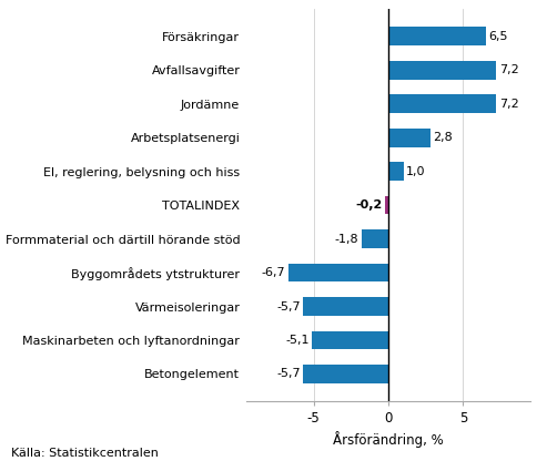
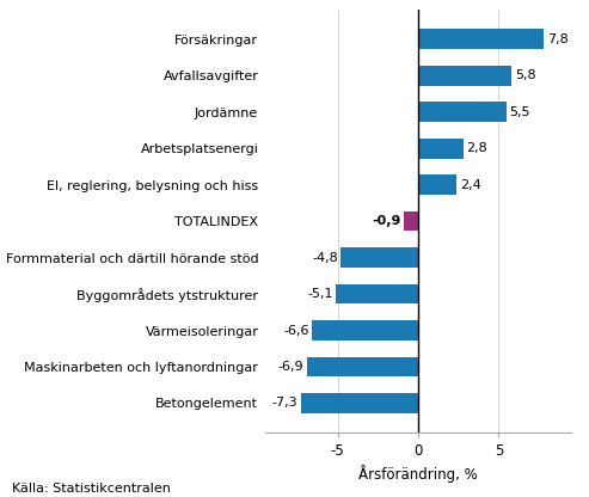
Försäkringar: 6,5 -> 7,8
Avfallsavgifter: 7,2 -> 5,8
Jordämne: 7,2 -> 5,5
El, reglering, belysning och hiss: 1,0 -> 2,4
TOTALINDEX: -0,2 -> -0,9
Formmaterial och därtill hörande stöd: -1,8 -> -4,8
Byggområdets ytstrukturer: -6,7 -> -5,1
Värmeisoleringar: -5,7 -> -6,6
Maskinarbeten och lyftanordningar: -5,1 -> -6,9
Betongelement: -5,7 -> -7,3
